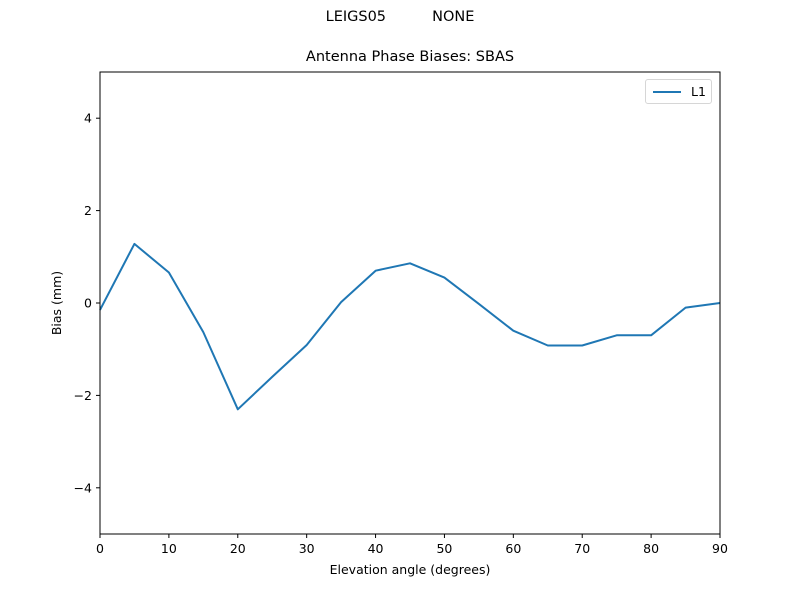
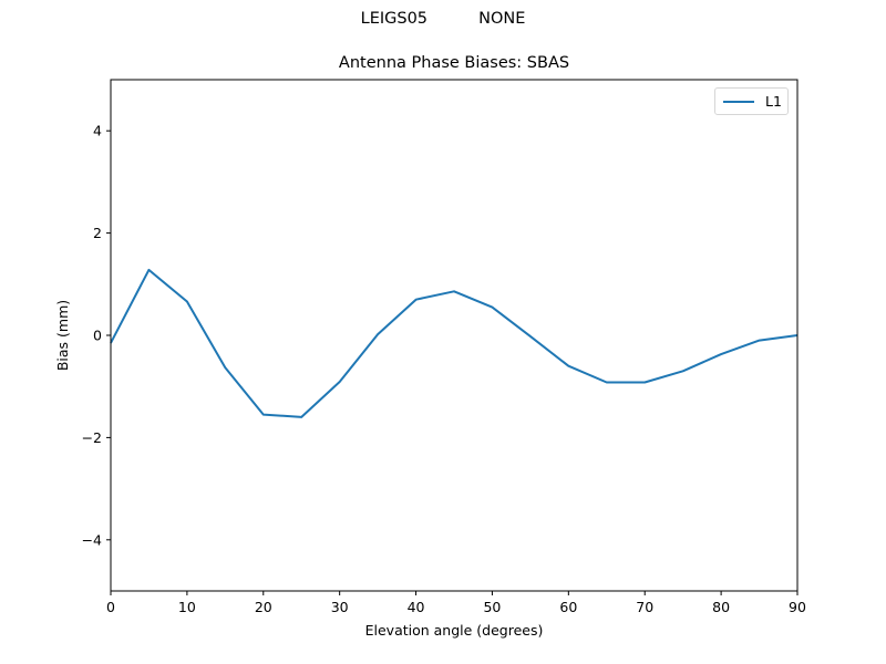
20: -2.3 -> -1.6
80: -0.7 -> -0.4
